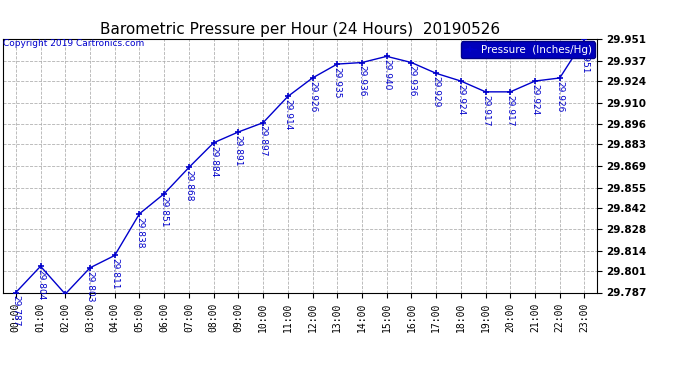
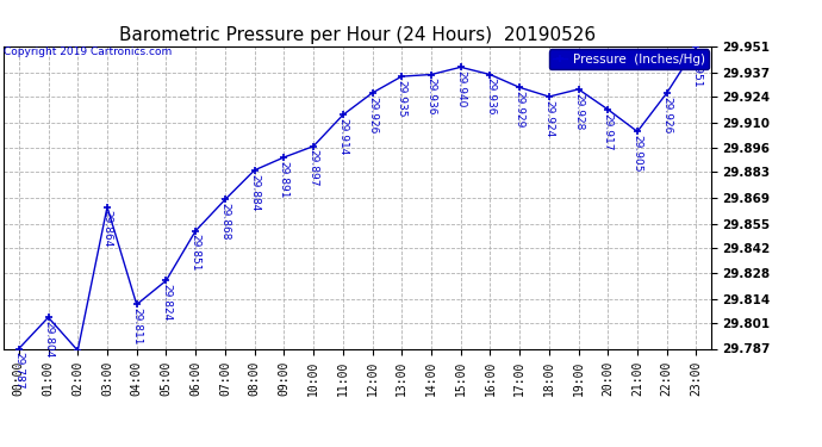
03:00: 29.803 -> 29.864
05:00: 29.838 -> 29.824
19:00: 29.917 -> 29.928
21:00: 29.924 -> 29.905
